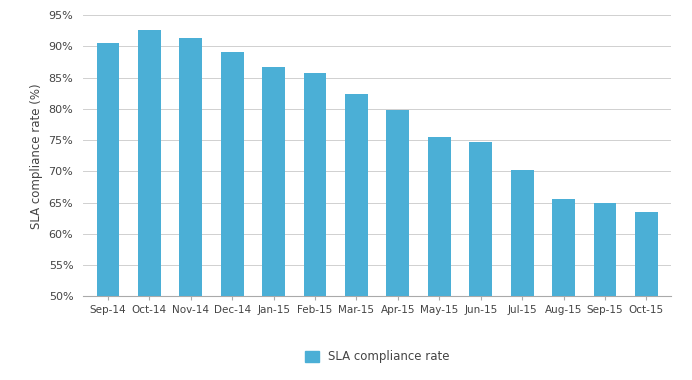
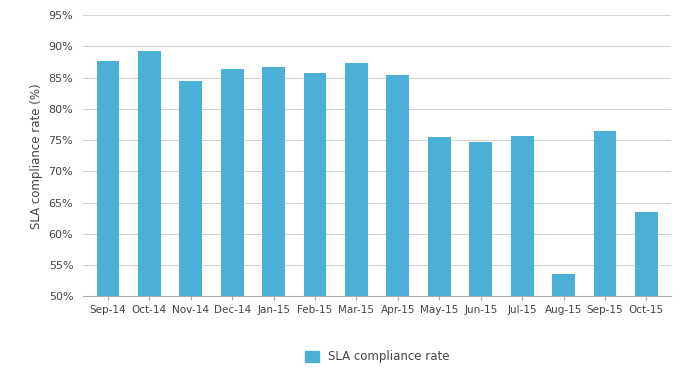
Sep-14: 90.6% -> 87.6%
Oct-14: 92.6% -> 89.2%
Nov-14: 91.4% -> 84.4%
Dec-14: 89.1% -> 86.4%
Mar-15: 82.4% -> 87.4%
Apr-15: 79.8% -> 85.4%
Jul-15: 70.3% -> 75.6%
Aug-15: 65.6% -> 53.6%
Sep-15: 65.0% -> 76.4%
